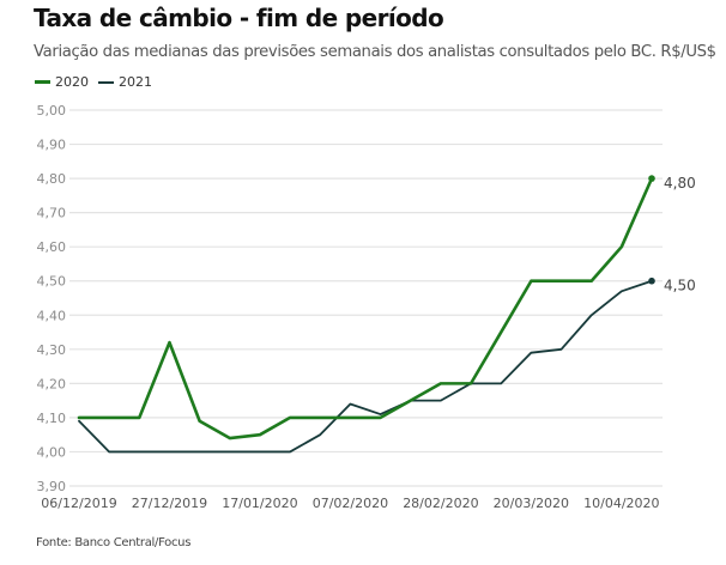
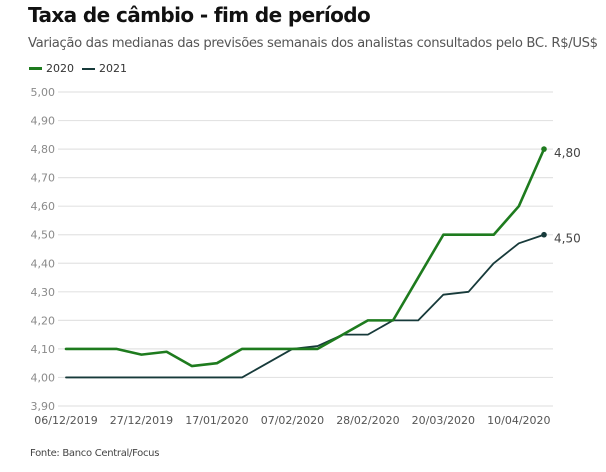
2021/06/12/2019: 4,09 -> 4,00
2020/27/12/2019: 4,32 -> 4,08
2021/07/02/2020: 4,14 -> 4,10
